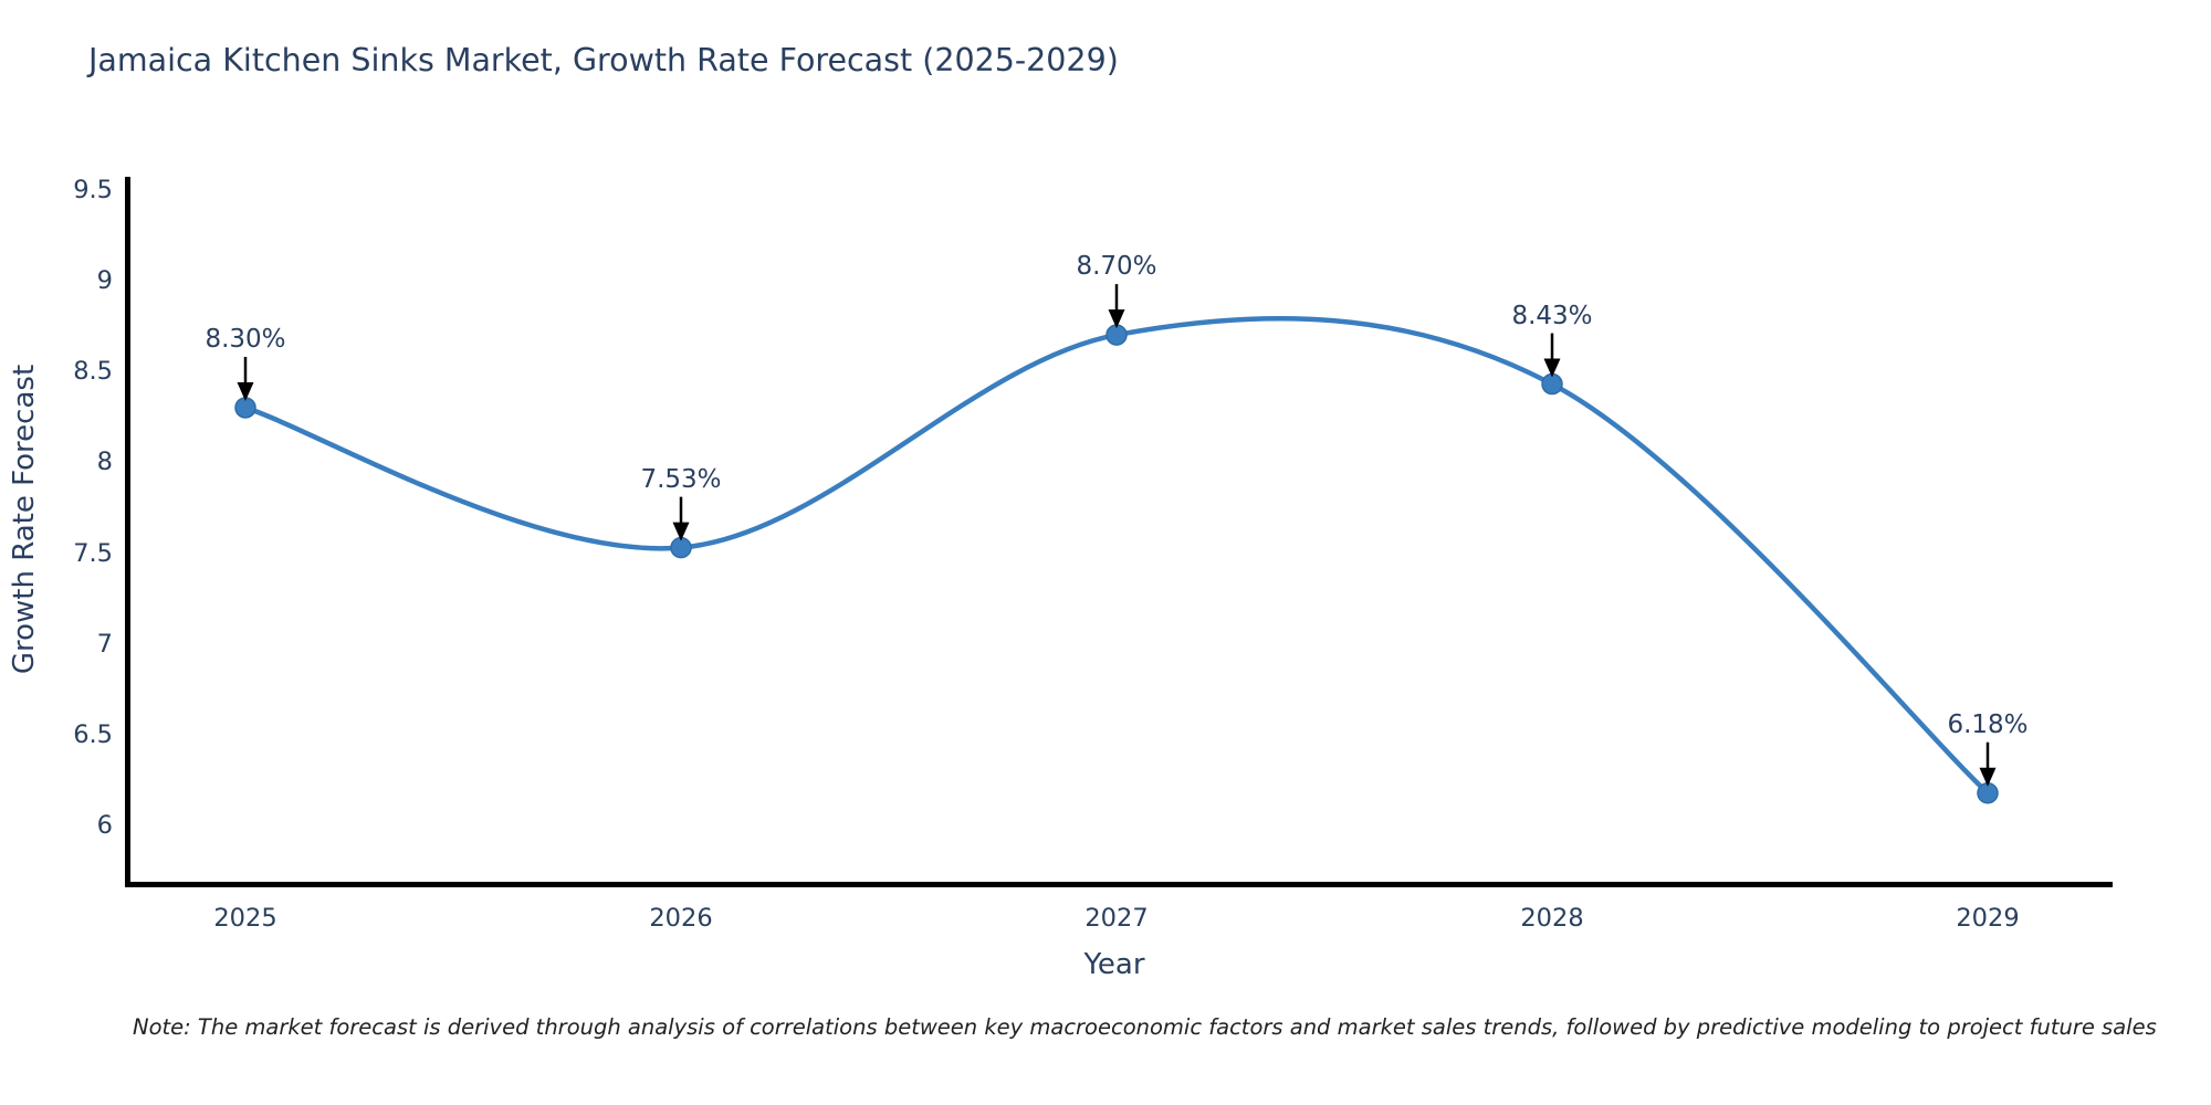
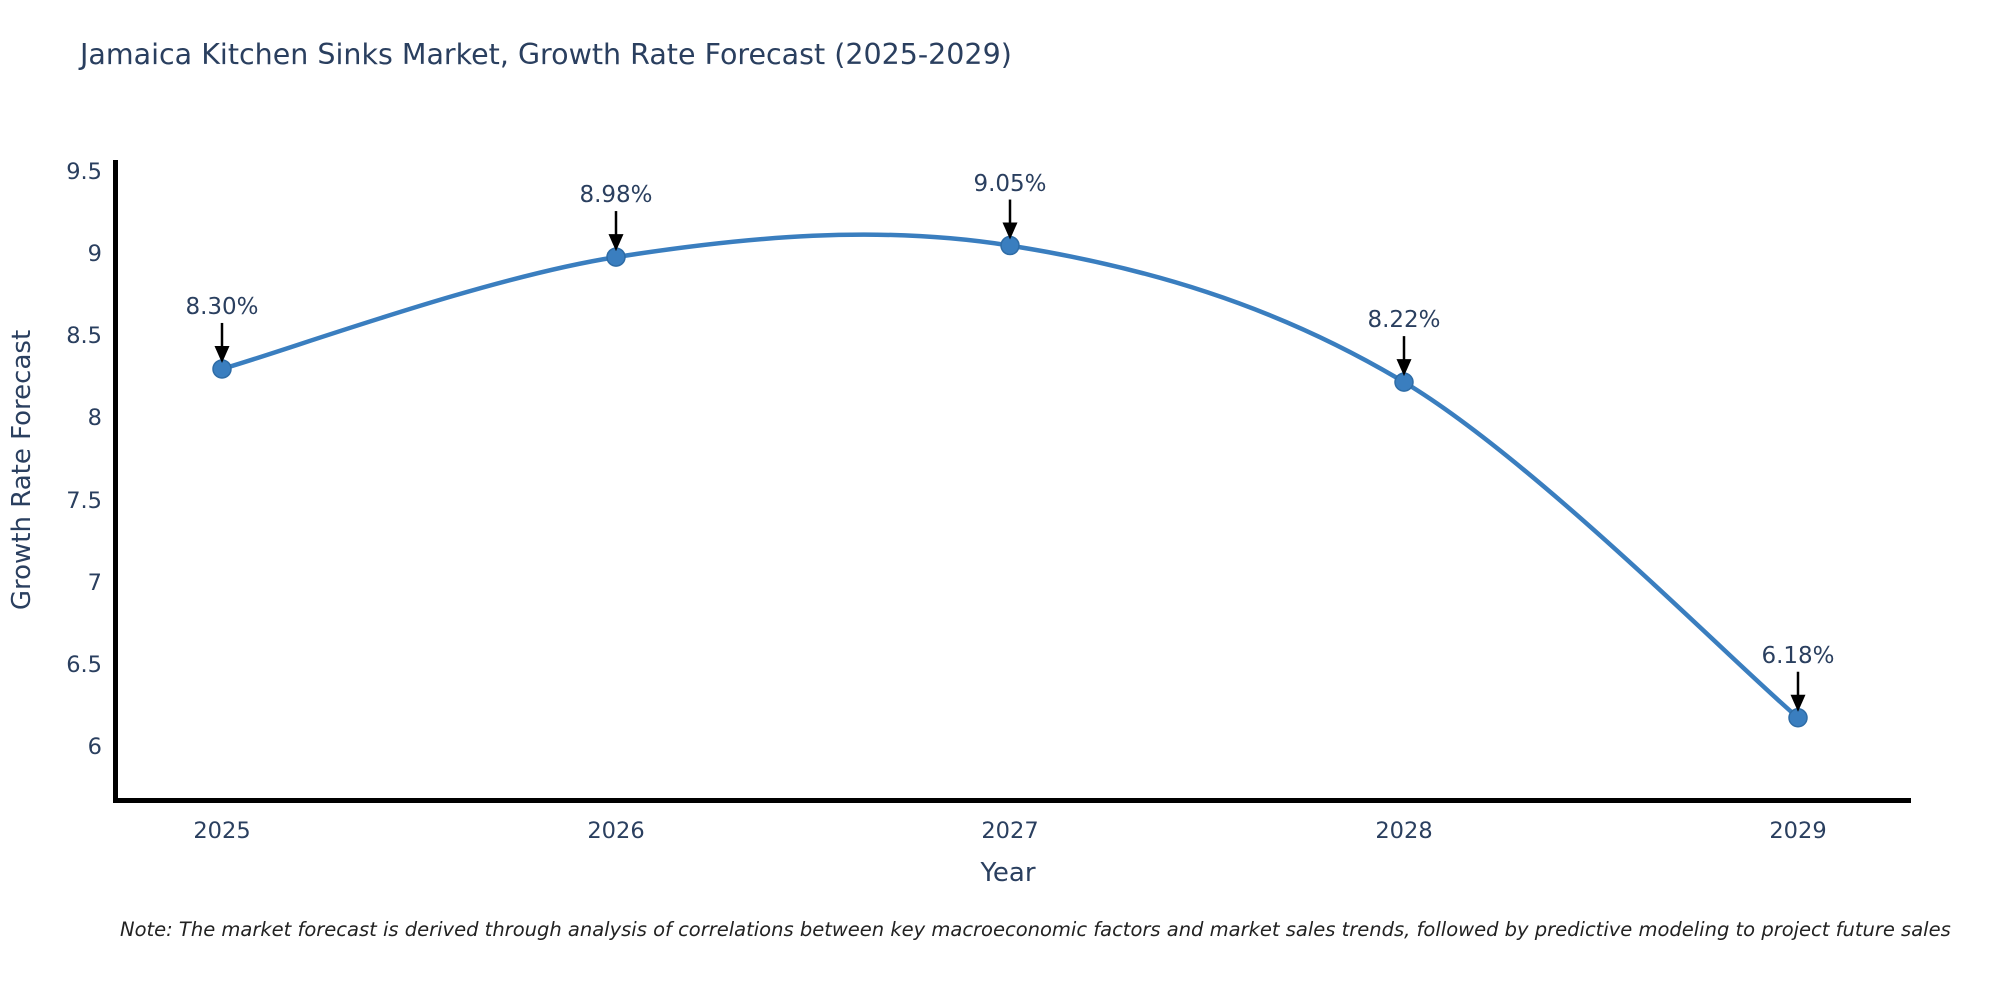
2026: 7.53% -> 8.98%
2027: 8.70% -> 9.05%
2028: 8.43% -> 8.22%
